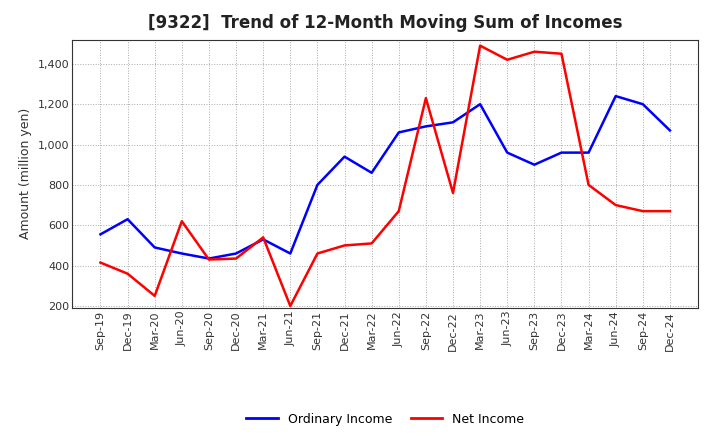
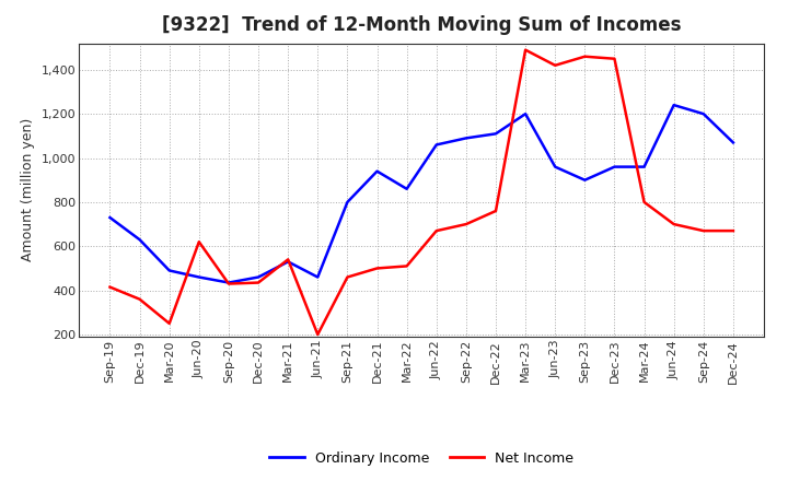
Ordinary Income/Sep-19: 555 -> 730
Net Income/Sep-22: 1,230 -> 700
